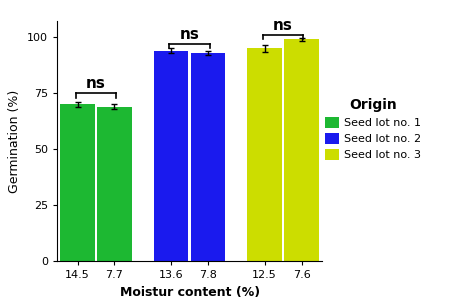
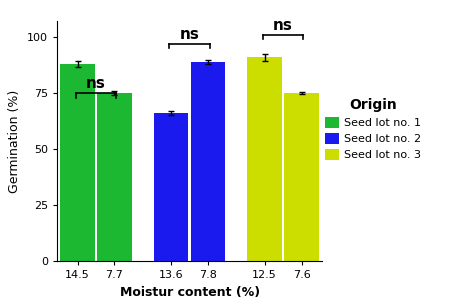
14.5: 70 -> 88
7.7: 69 -> 75
13.6: 94 -> 66
7.8: 93 -> 89
12.5: 95 -> 91
7.6: 99 -> 75
